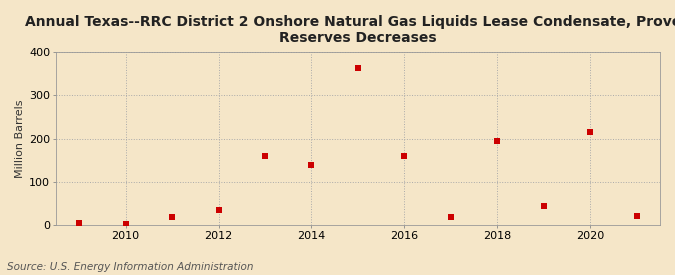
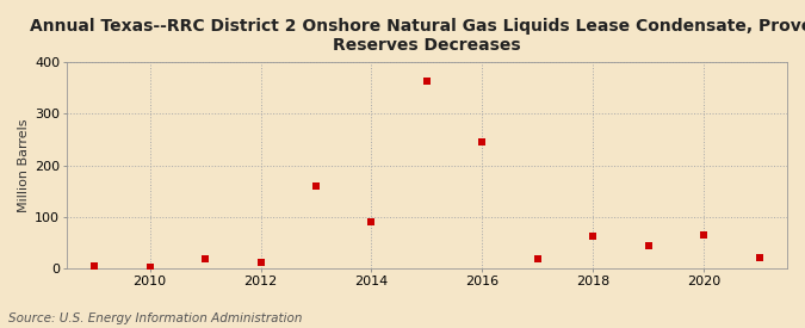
2012: 35 -> 12
2014: 140 -> 90
2016: 160 -> 245
2018: 195 -> 62
2020: 215 -> 65
